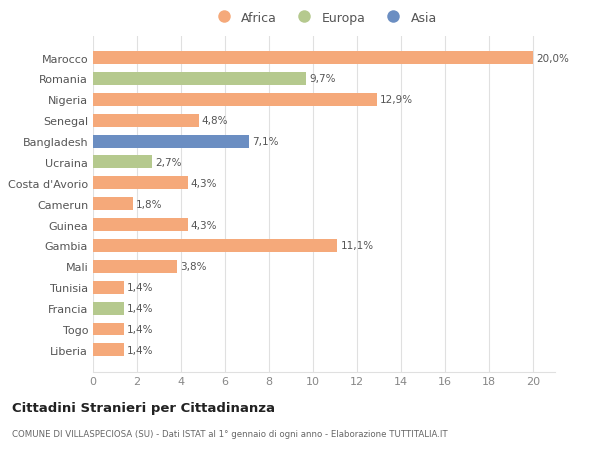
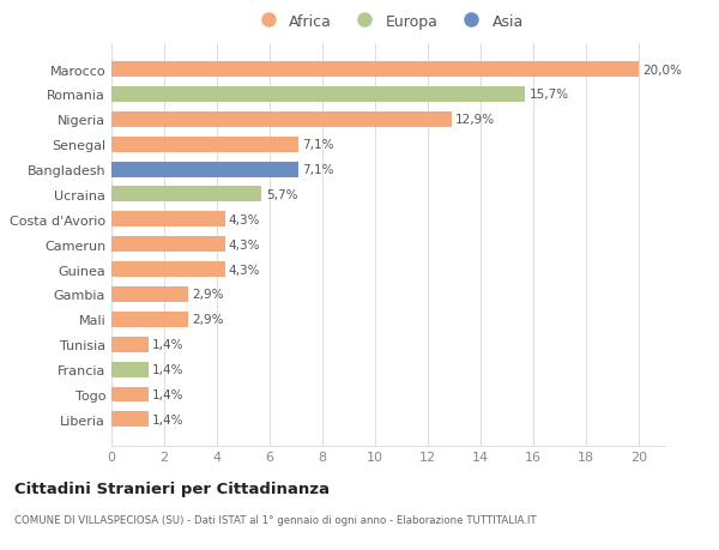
Romania: 9,7% -> 15,7%
Senegal: 4,8% -> 7,1%
Ucraina: 2,7% -> 5,7%
Camerun: 1,8% -> 4,3%
Gambia: 11,1% -> 2,9%
Mali: 3,8% -> 2,9%
